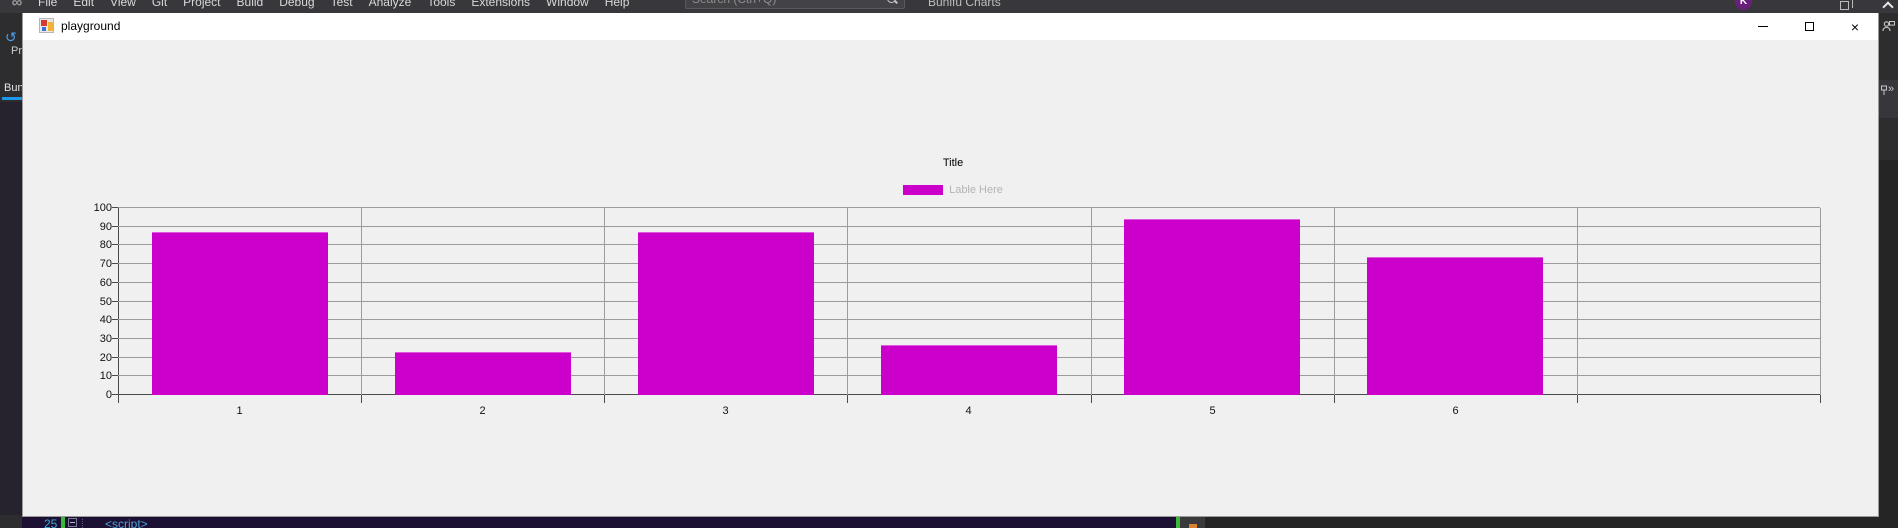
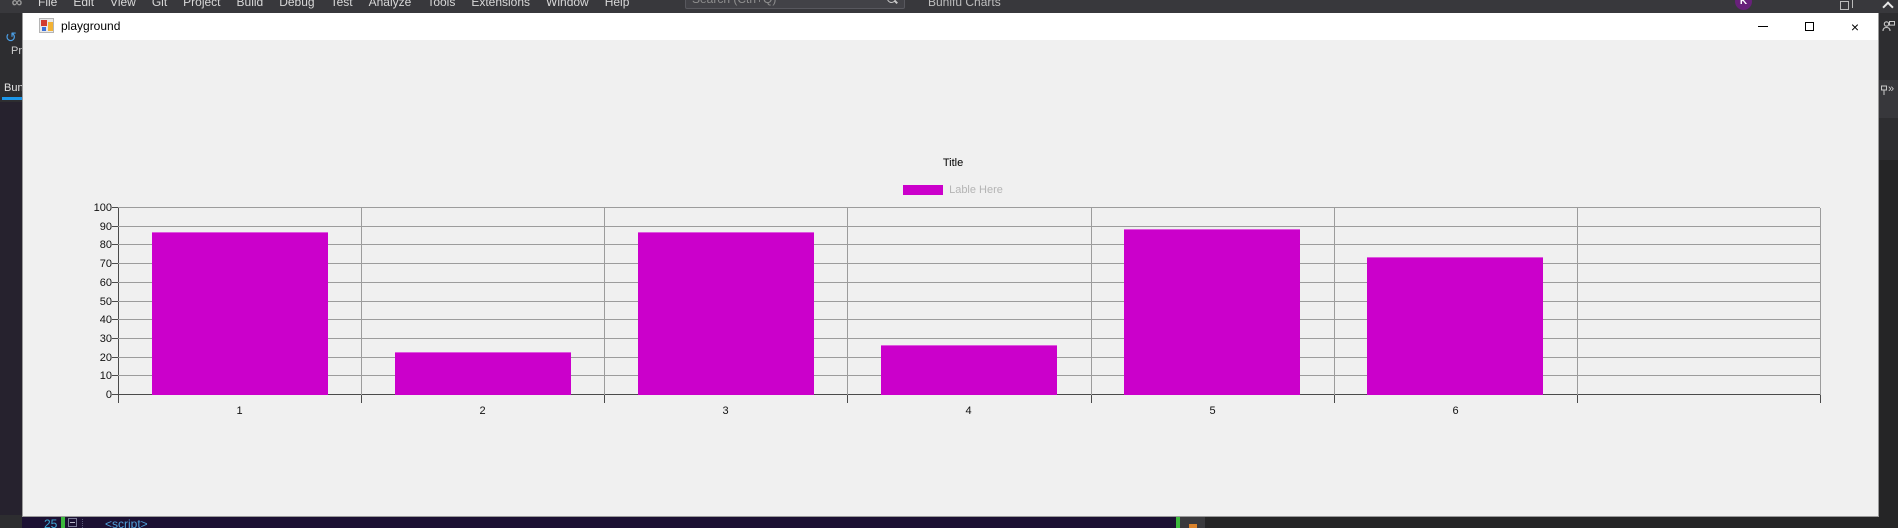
5: 94 -> 89
